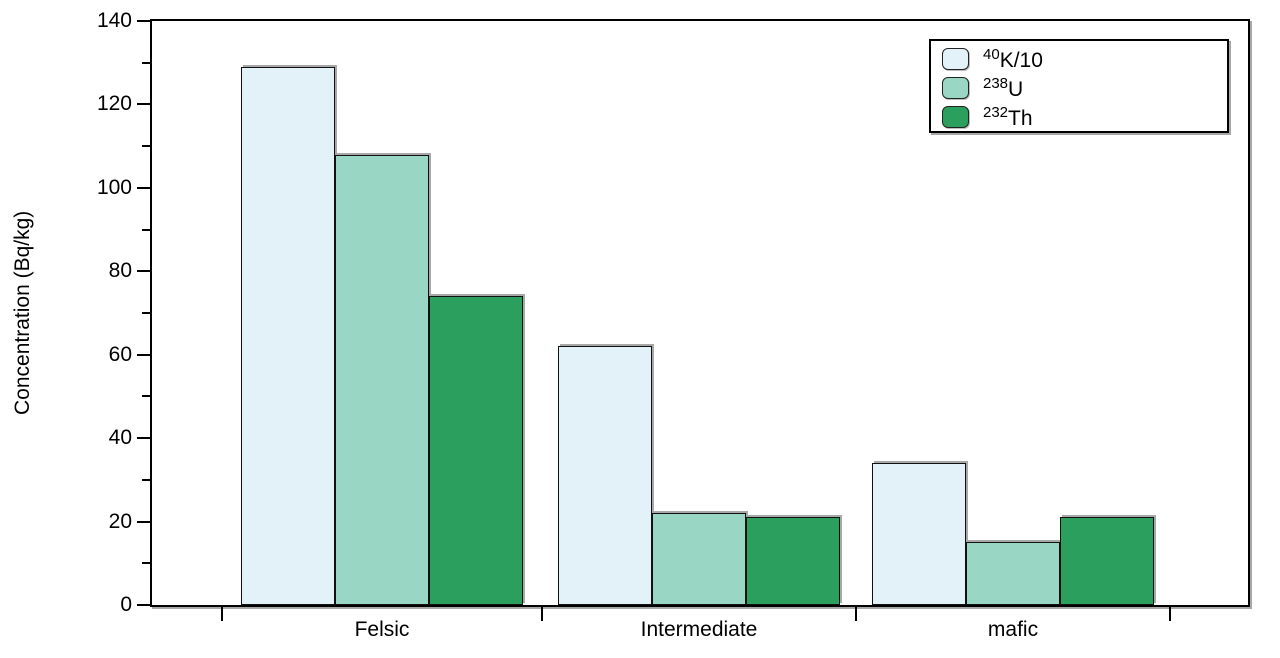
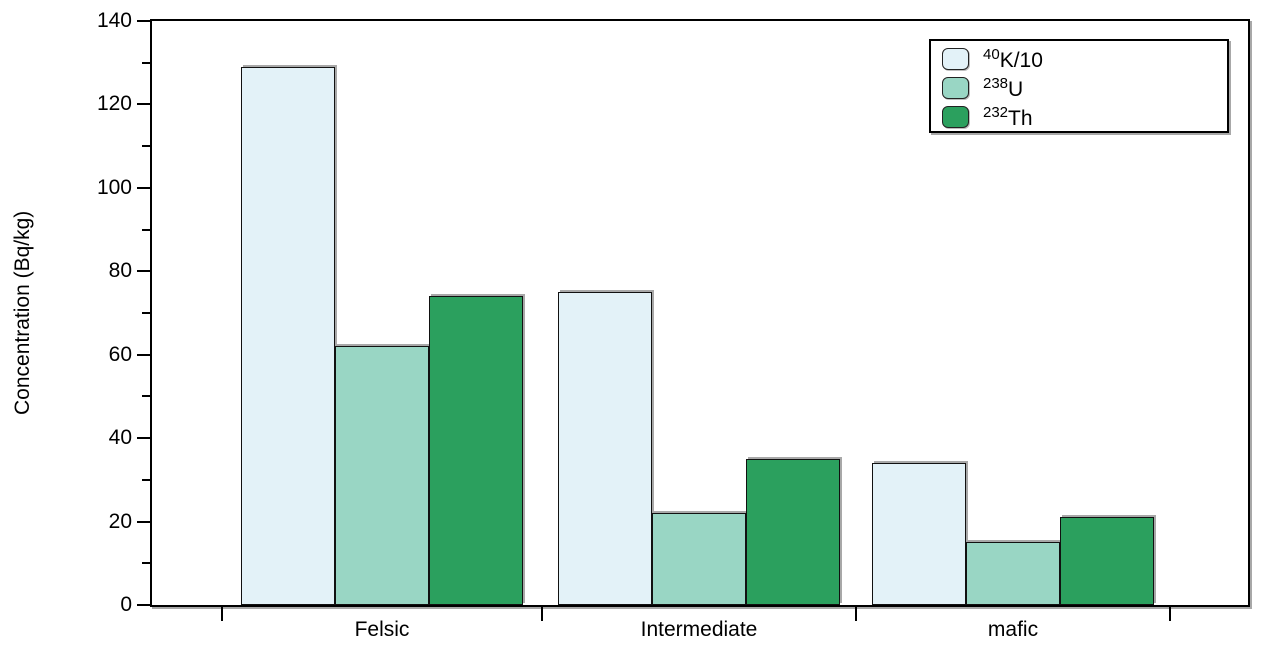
238U/Felsic: 108 -> 62
40K/10/Intermediate: 62 -> 75
232Th/Intermediate: 21 -> 35
